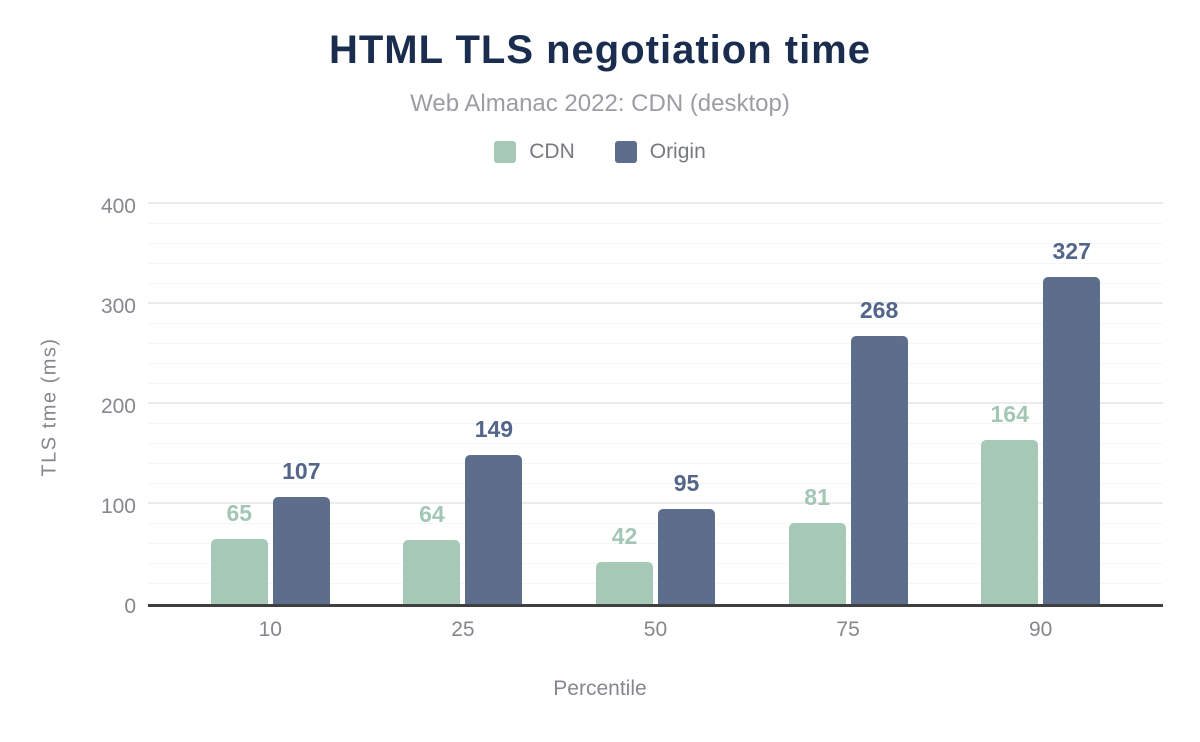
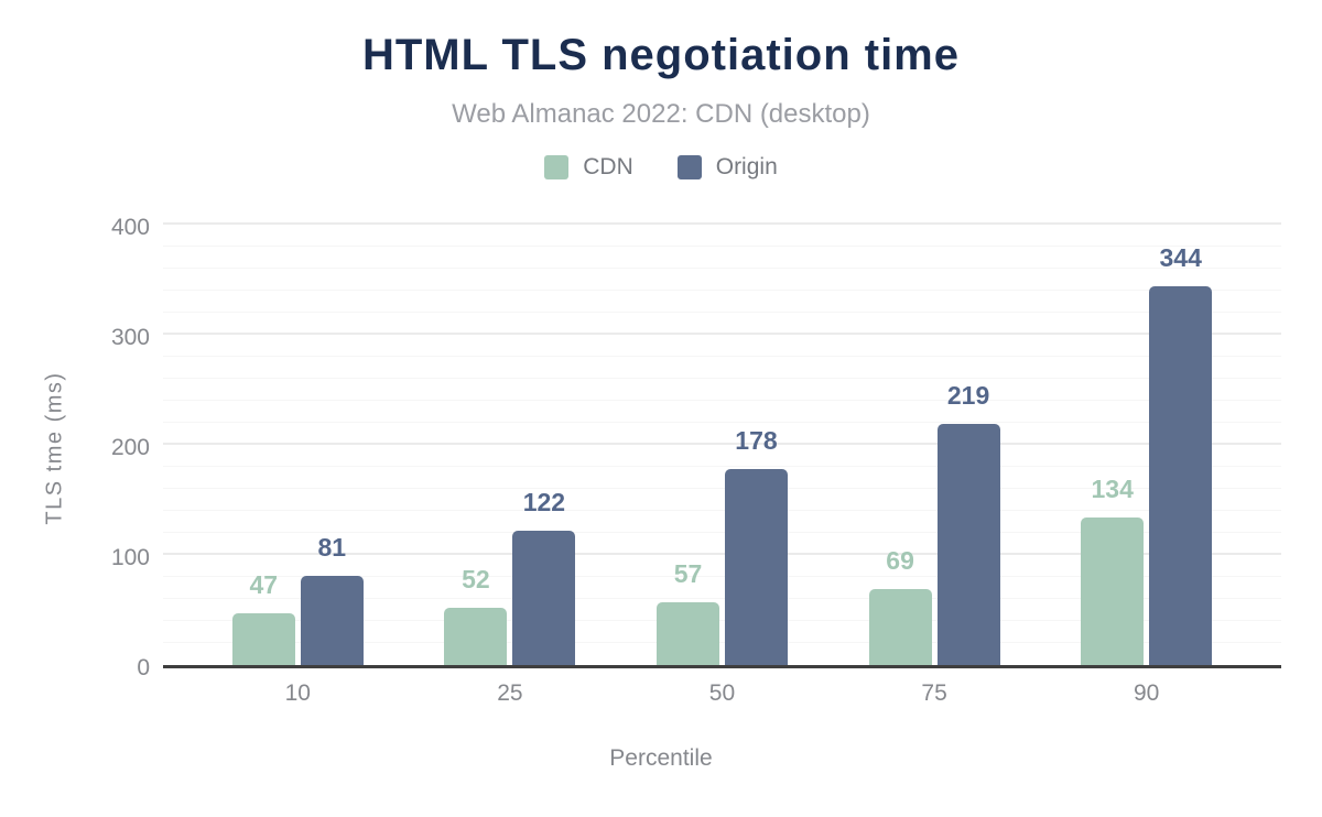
CDN/10: 65 -> 47
Origin/10: 107 -> 81
CDN/25: 64 -> 52
Origin/25: 149 -> 122
CDN/50: 42 -> 57
Origin/50: 95 -> 178
CDN/75: 81 -> 69
Origin/75: 268 -> 219
CDN/90: 164 -> 134
Origin/90: 327 -> 344
